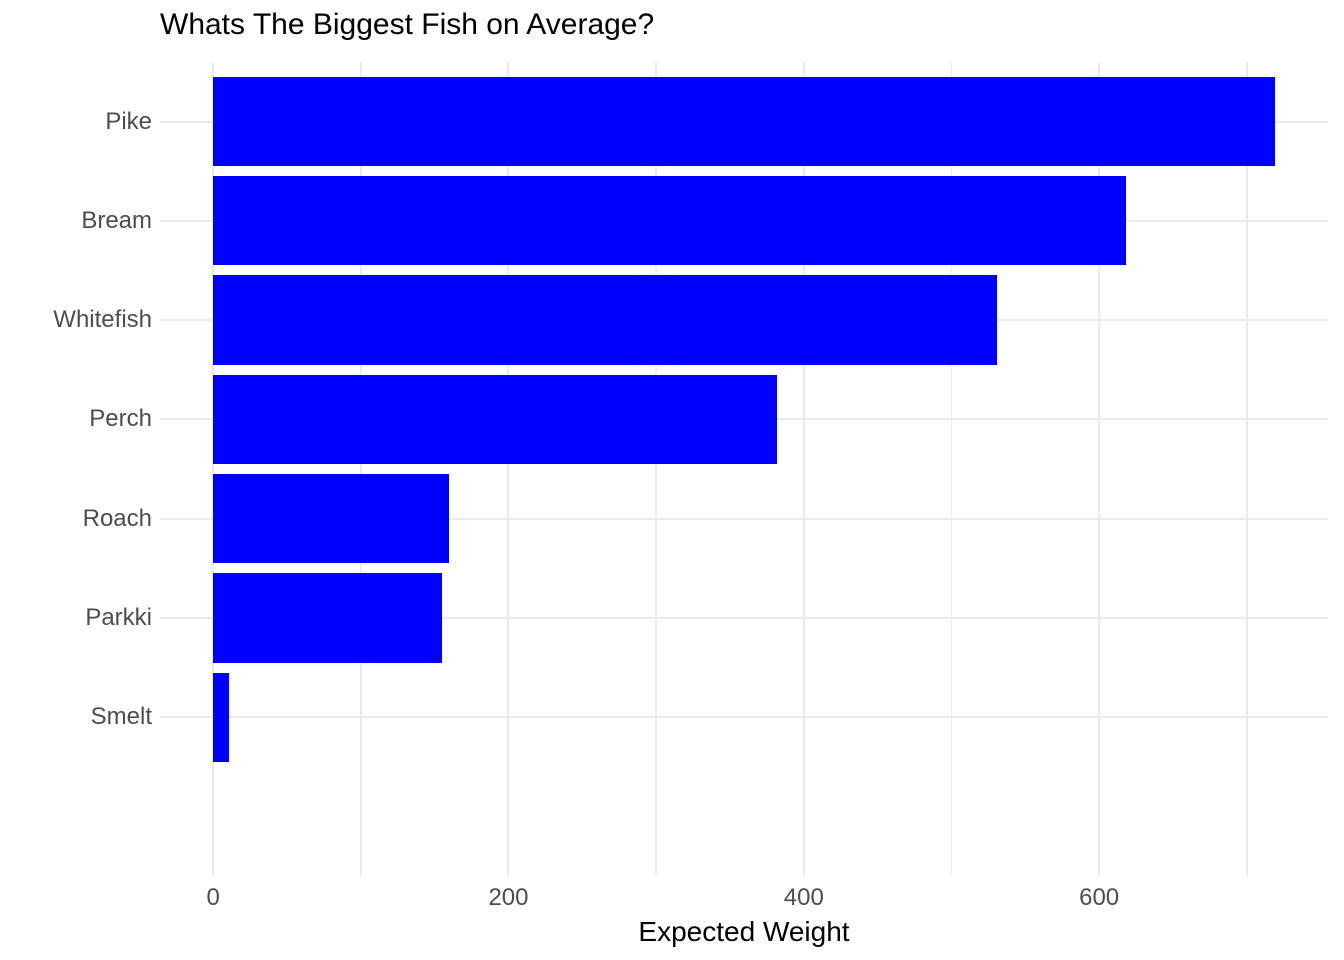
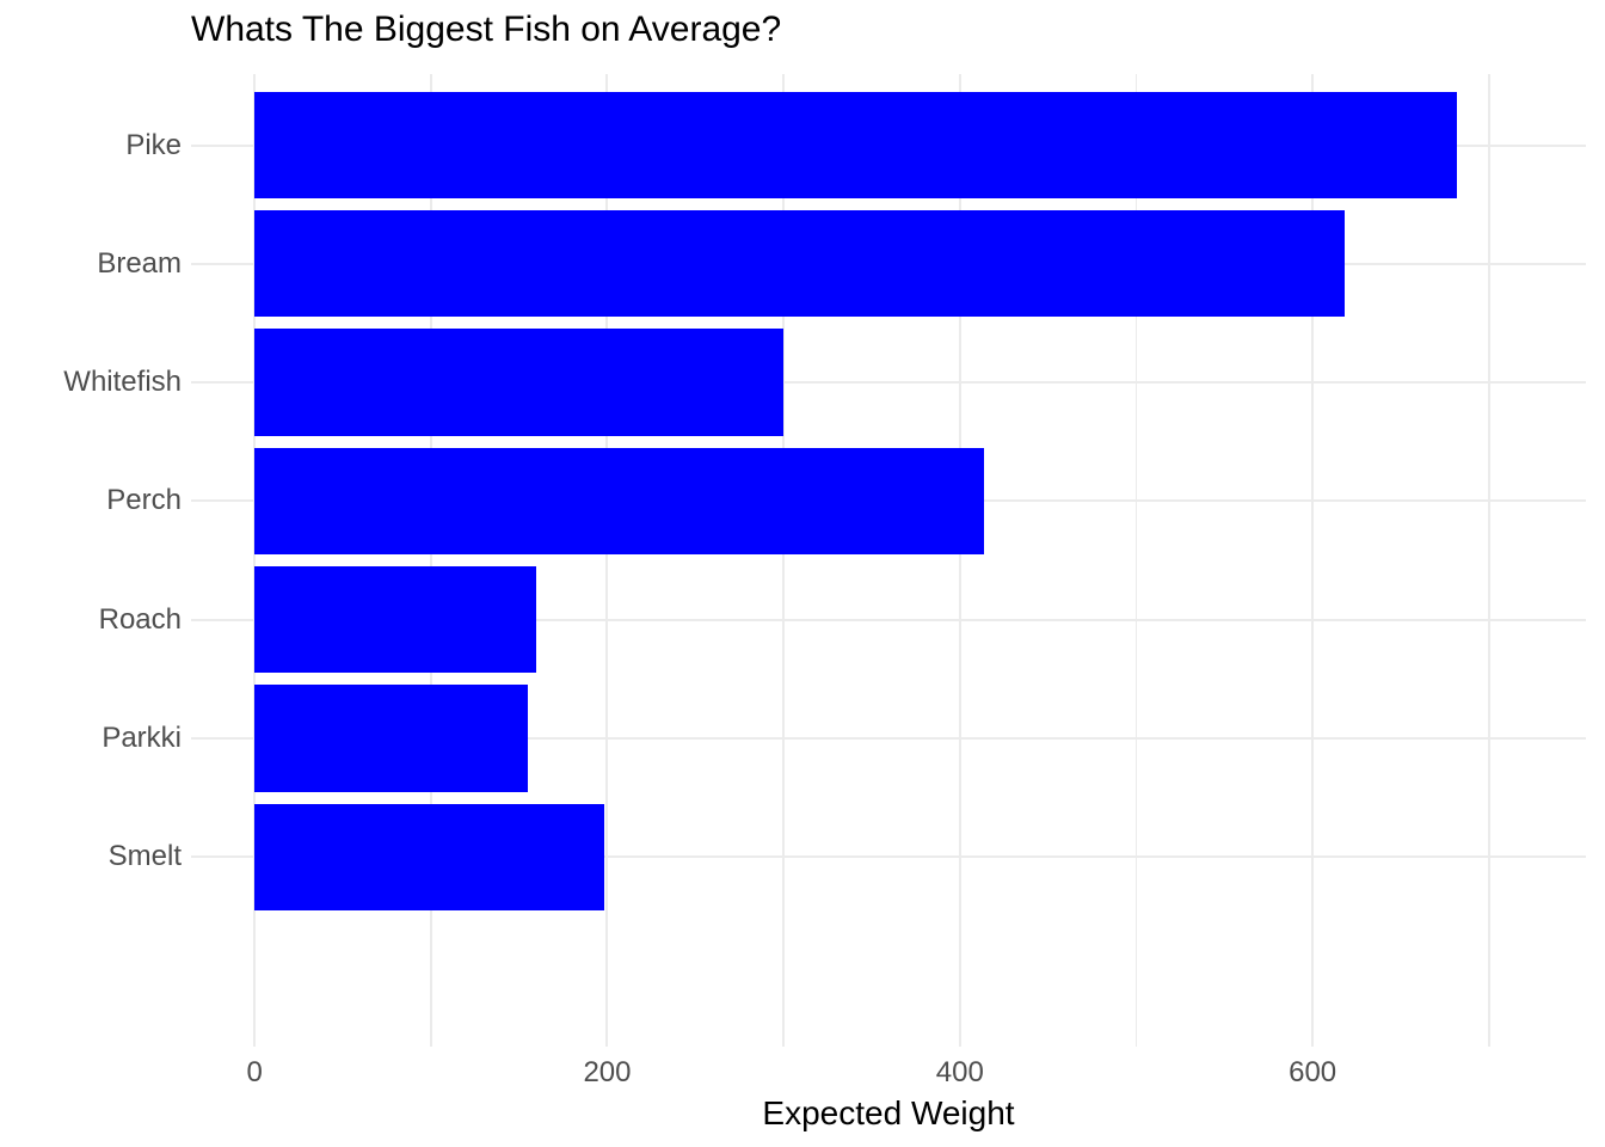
Pike: 719 -> 682
Whitefish: 531 -> 300
Perch: 382 -> 414
Smelt: 11 -> 198
